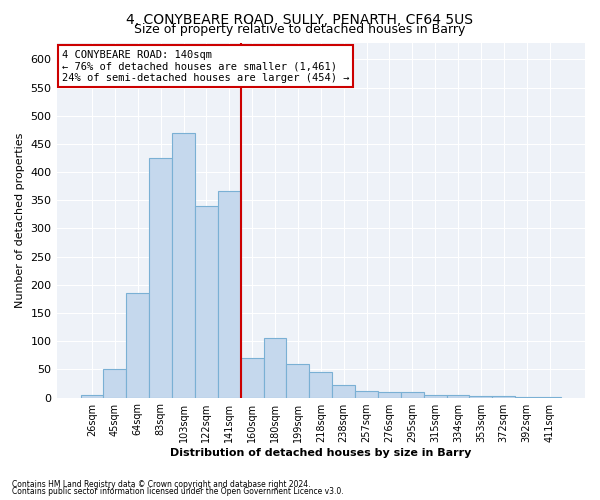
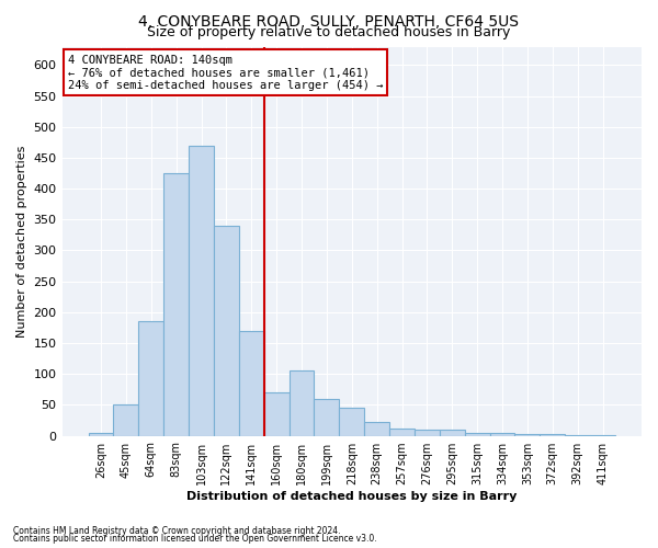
141sqm: 366 -> 170
